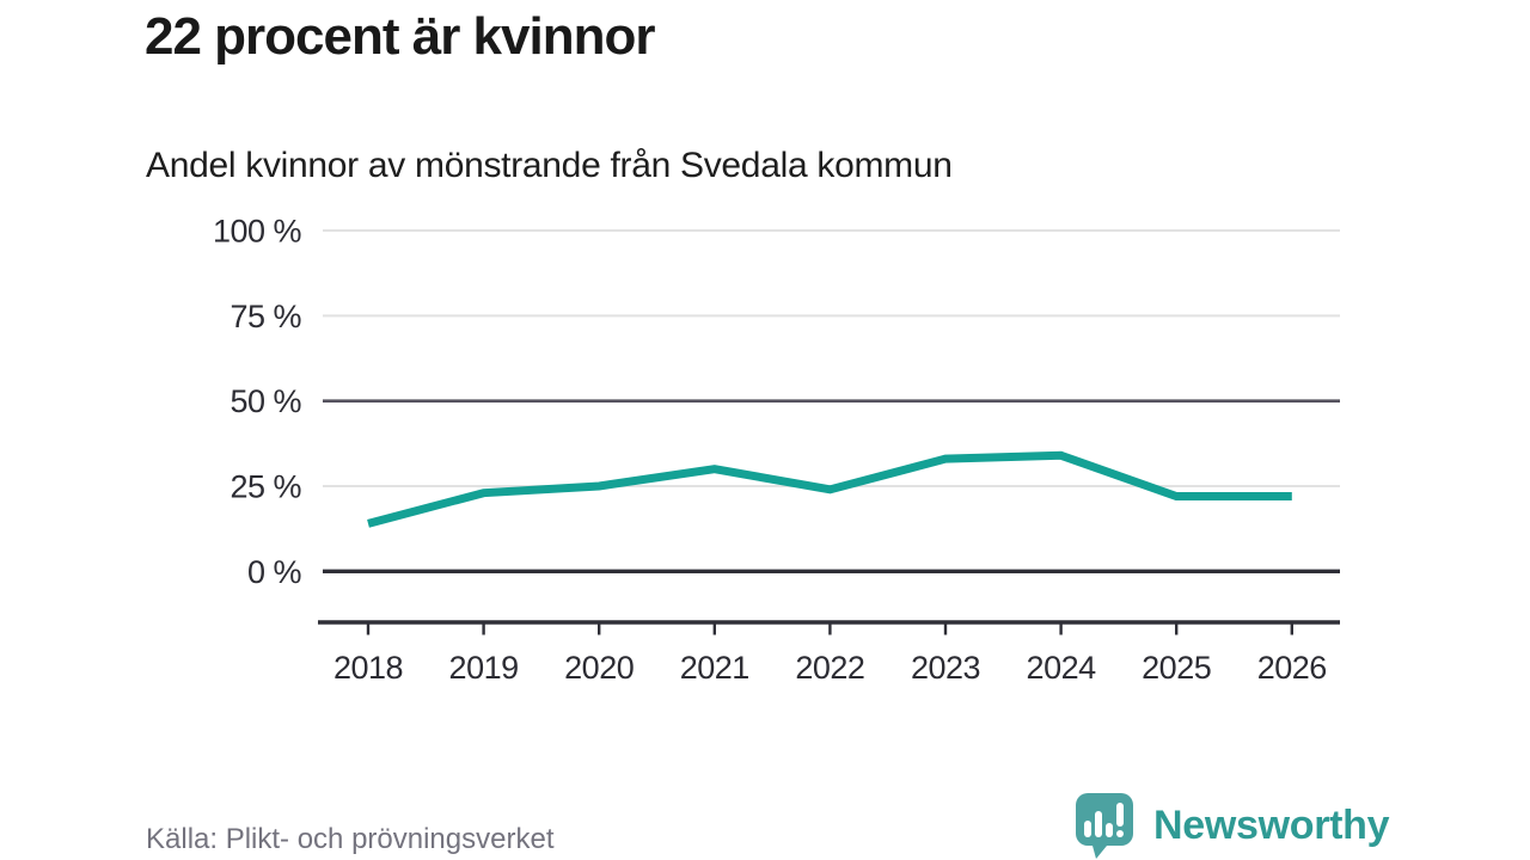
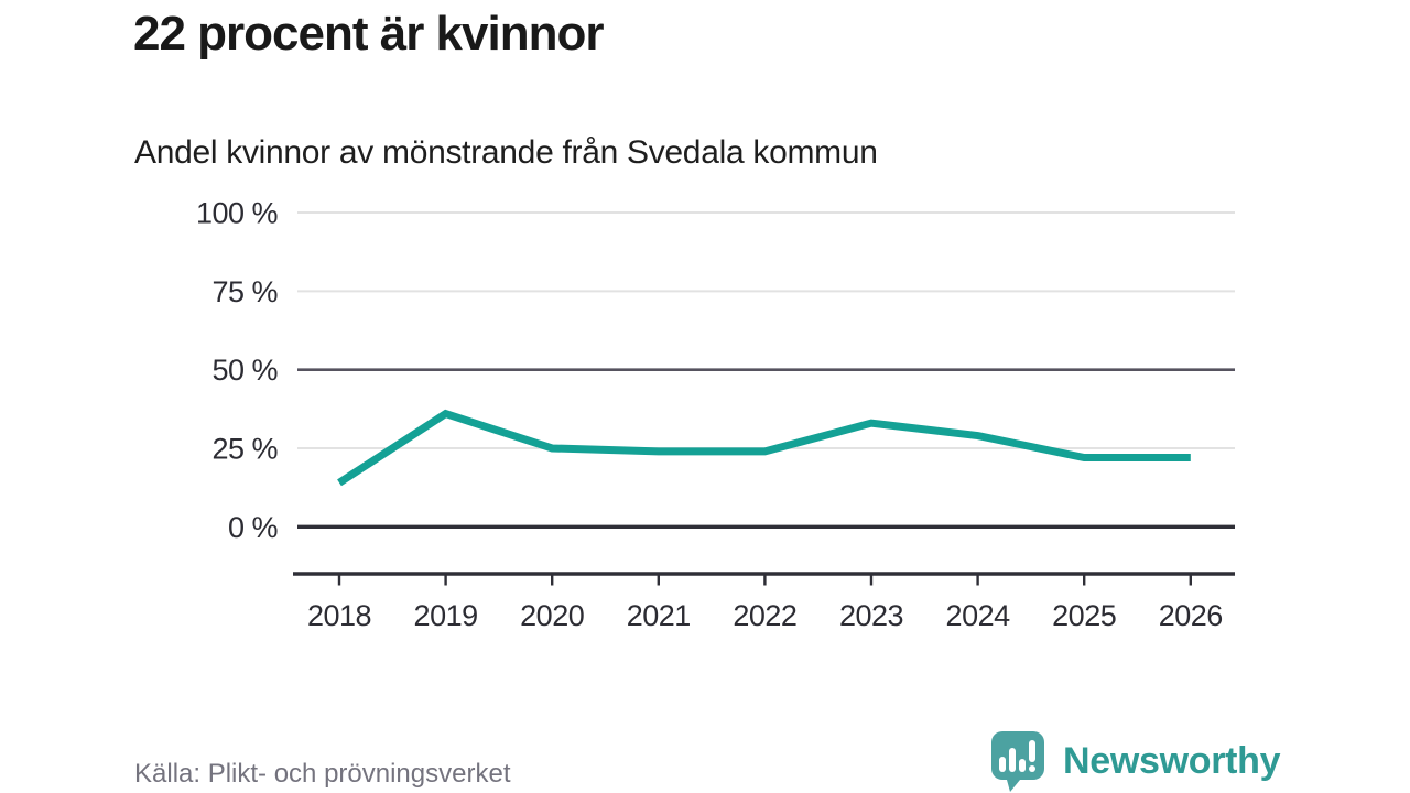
2019: 23% -> 36%
2021: 30% -> 24%
2024: 34% -> 29%
